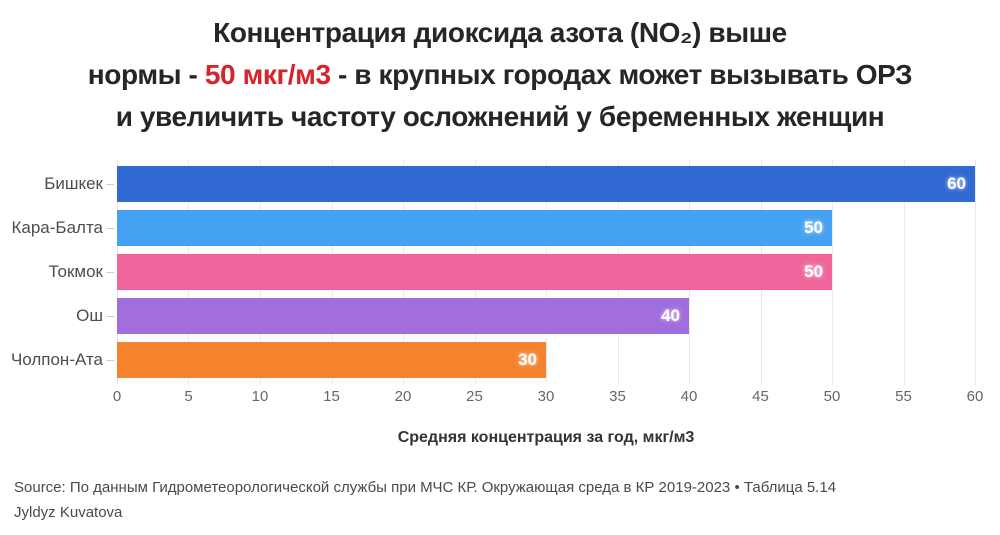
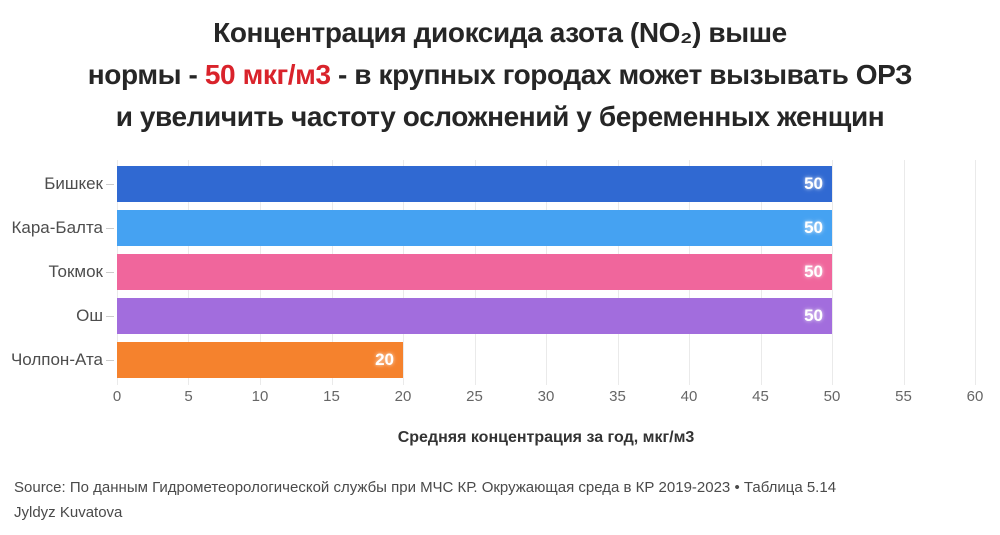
Бишкек: 60 -> 50
Ош: 40 -> 50
Чолпон-Ата: 30 -> 20
